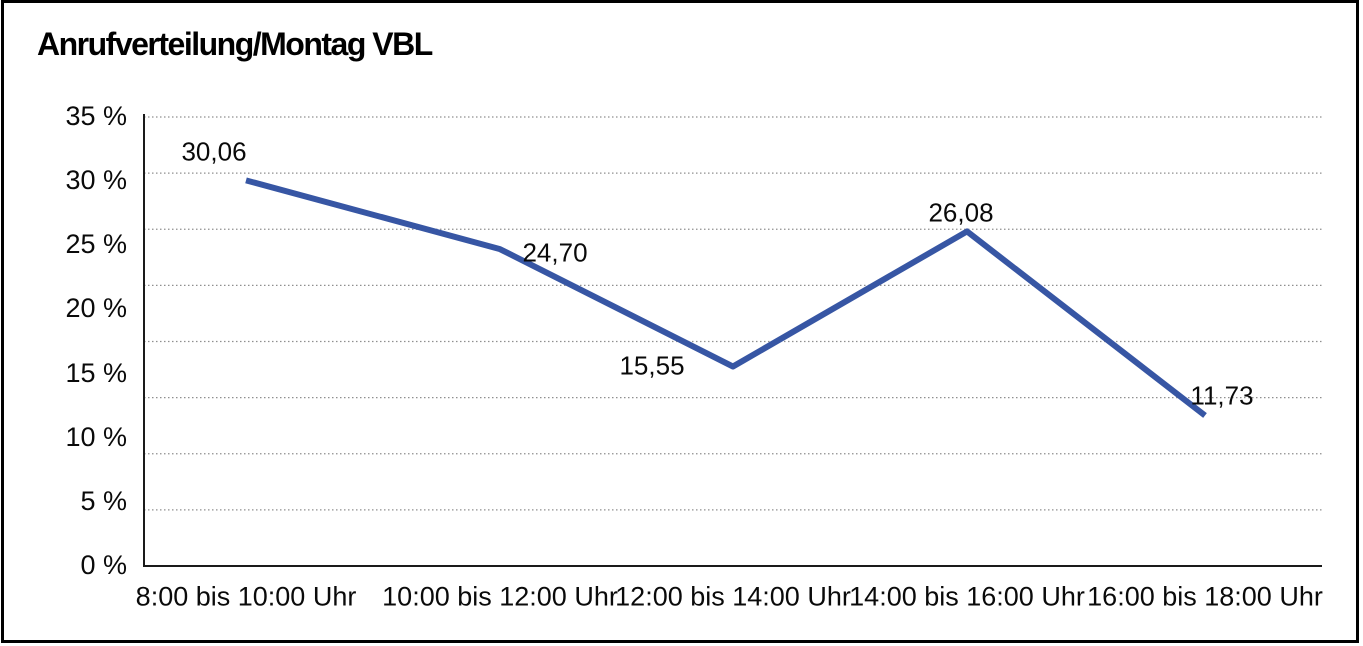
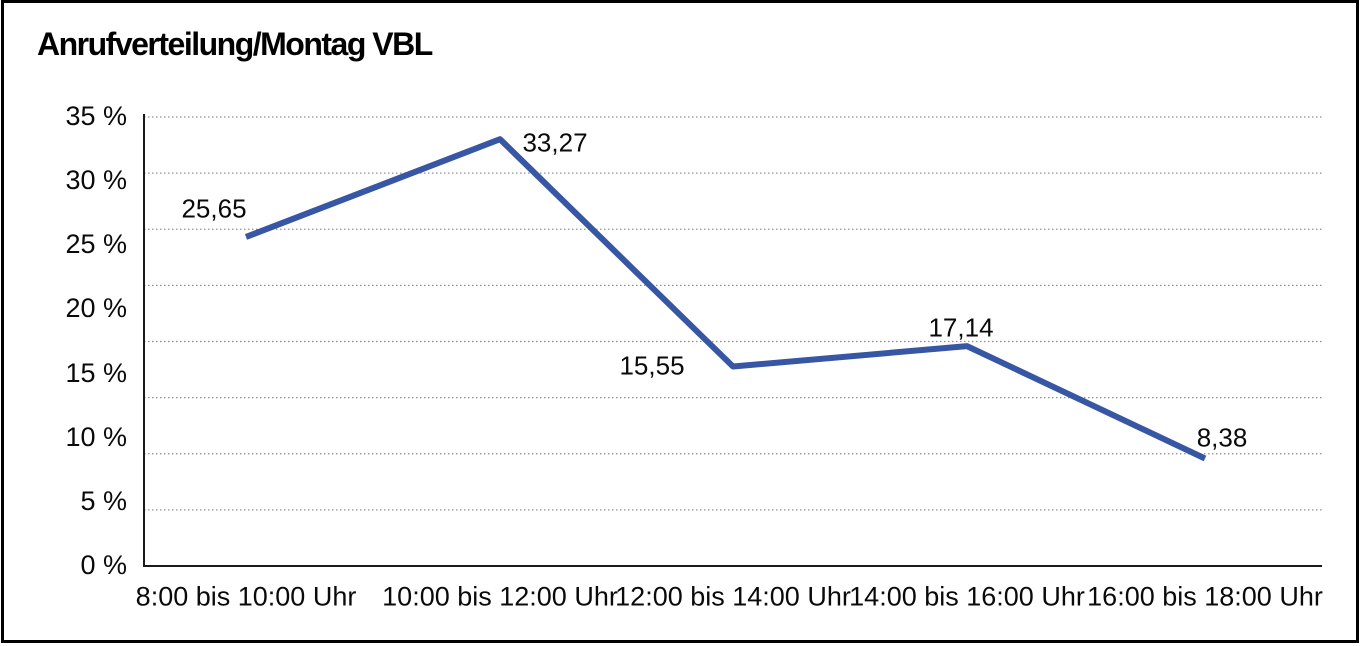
8:00 bis 10:00 Uhr: 30,06 -> 25,65
10:00 bis 12:00 Uhr: 24,70 -> 33,27
14:00 bis 16:00 Uhr: 26,08 -> 17,14
16:00 bis 18:00 Uhr: 11,73 -> 8,38
